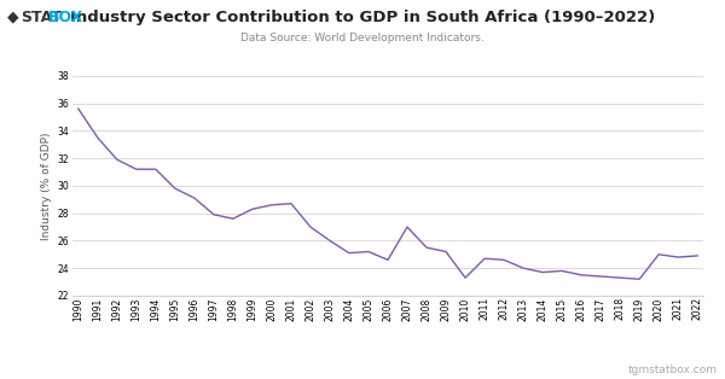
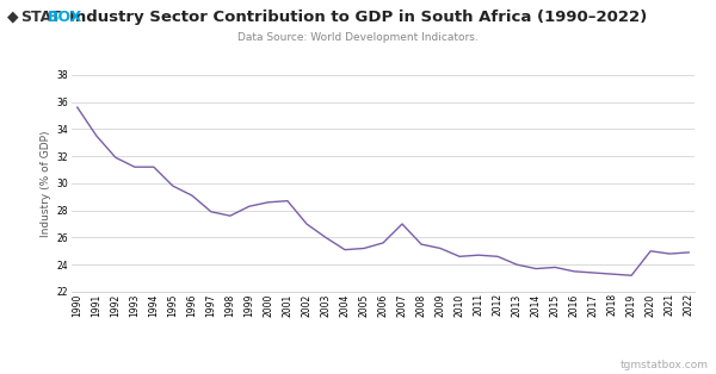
2006: 24.6 -> 25.6
2010: 23.3 -> 24.6
